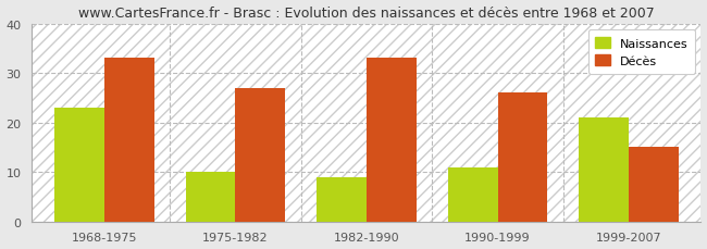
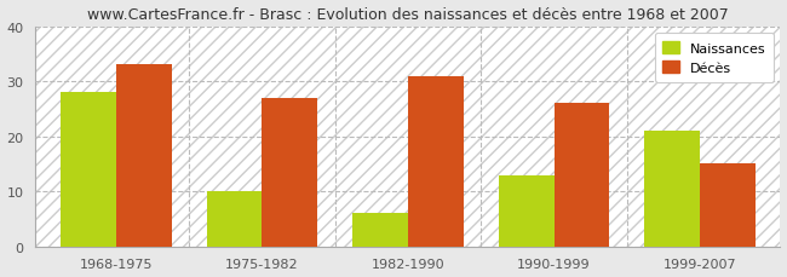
Naissances/1968-1975: 23 -> 28
Naissances/1982-1990: 9 -> 6
Décès/1982-1990: 33 -> 31
Naissances/1990-1999: 11 -> 13
